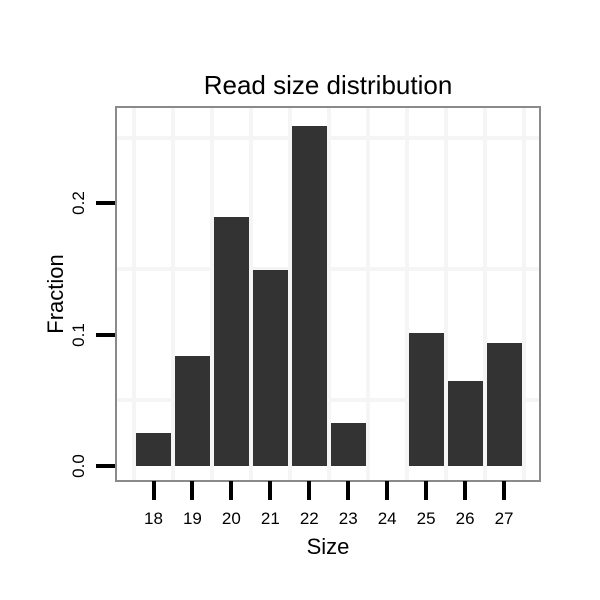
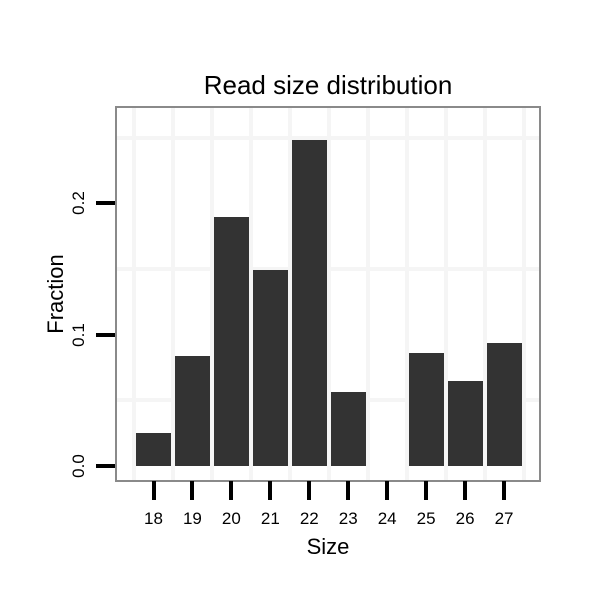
22: 0.259 -> 0.248
23: 0.033 -> 0.056
25: 0.101 -> 0.086
